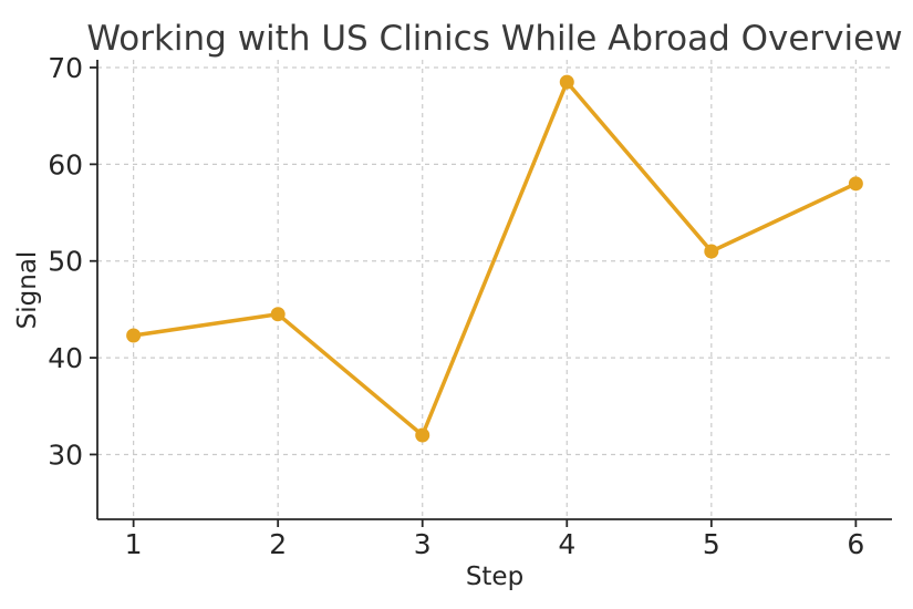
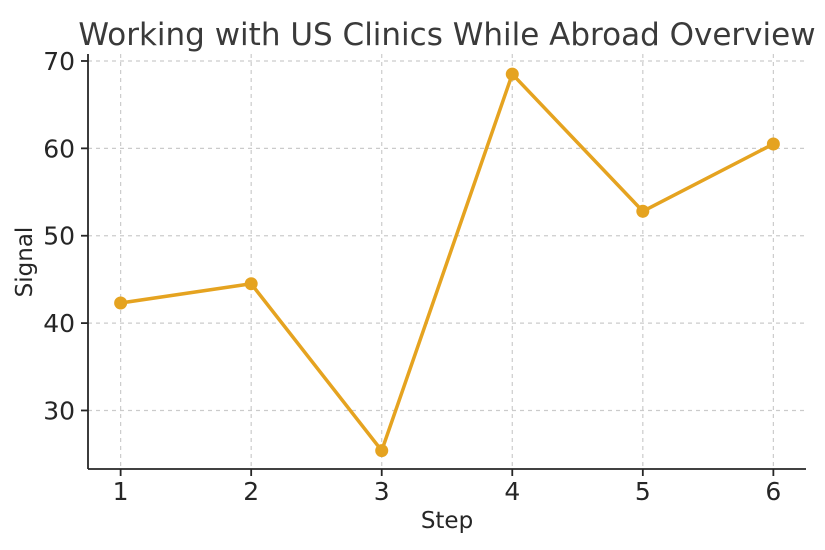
3: 32 -> 25
5: 51 -> 53
6: 58 -> 60
